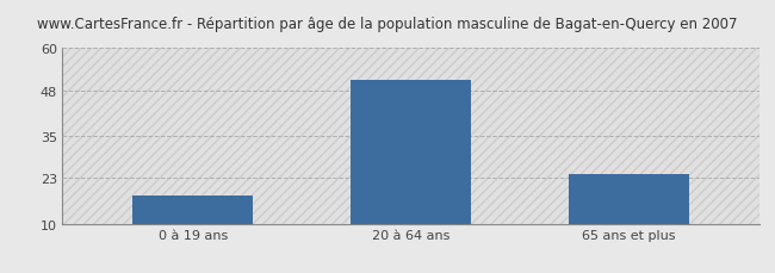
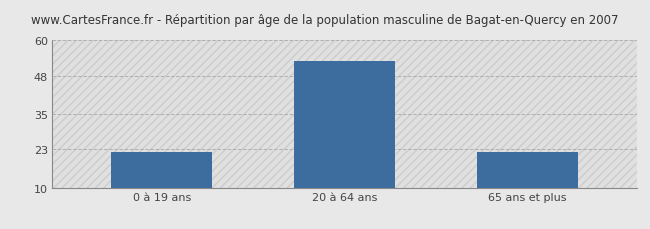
0 à 19 ans: 18 -> 22
20 à 64 ans: 51 -> 53
65 ans et plus: 24 -> 22
